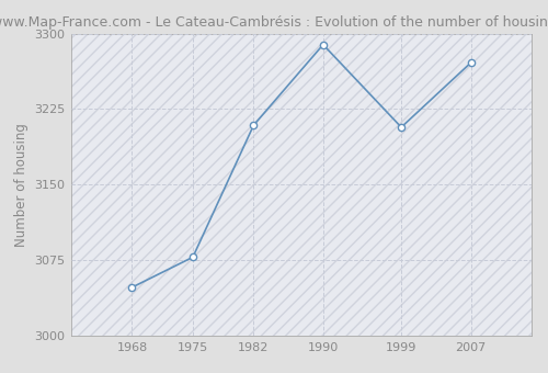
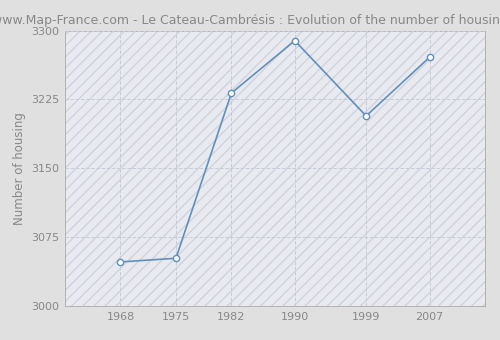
1975: 3078 -> 3052
1982: 3209 -> 3232
